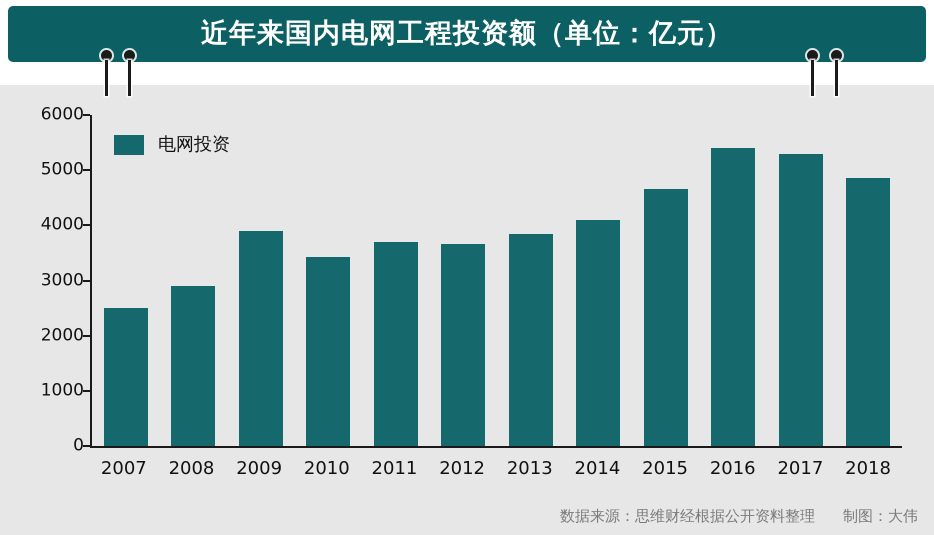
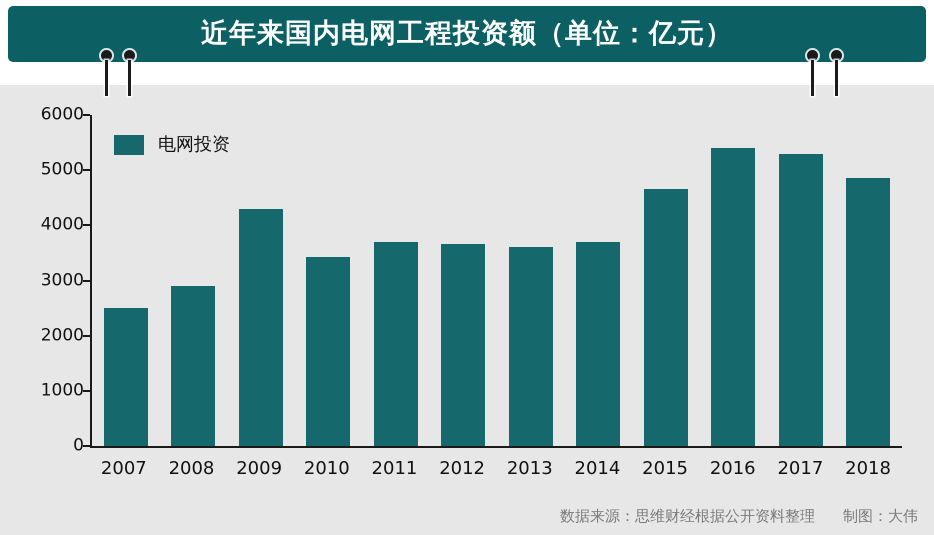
2009: 3900 -> 4300
2013: 3800 -> 3600
2014: 4100 -> 3700
